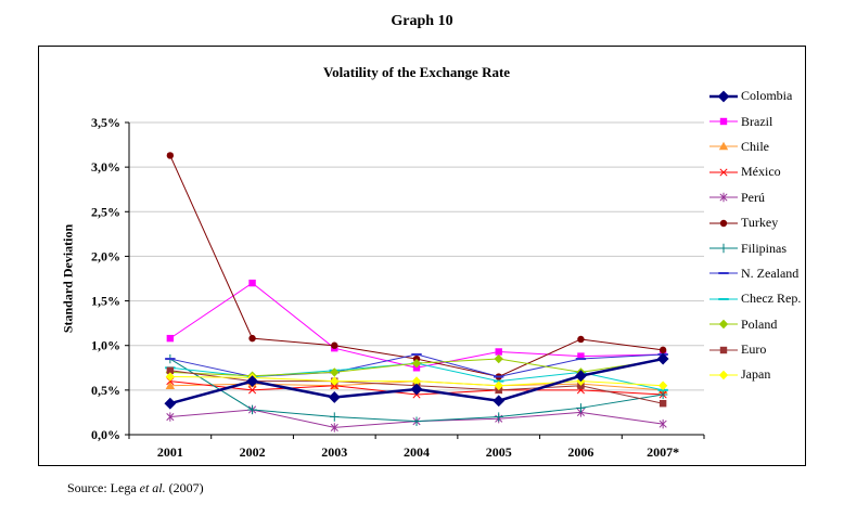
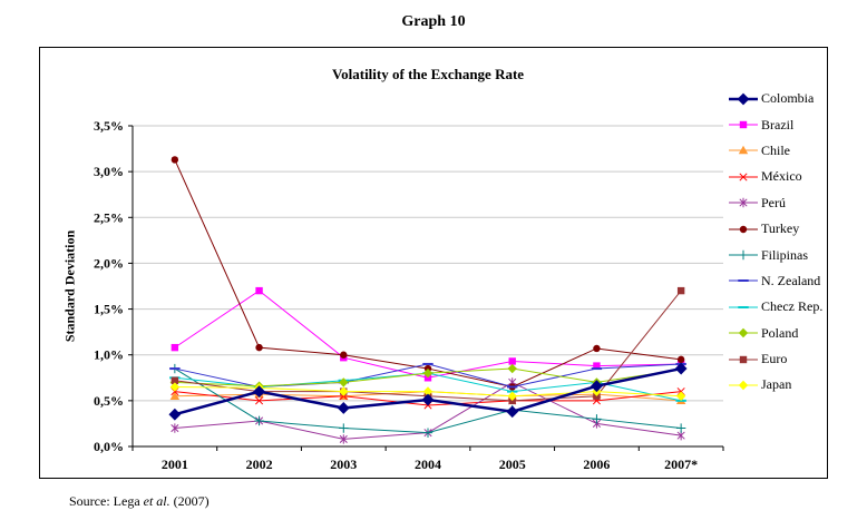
Perú/2005: 0,2% -> 0,7%
Filipinas/2005: 0,2% -> 0,4%
México/2007*: 0,5% -> 0,6%
Filipinas/2007*: 0,5% -> 0,2%
Euro/2007*: 0,3% -> 1,7%
